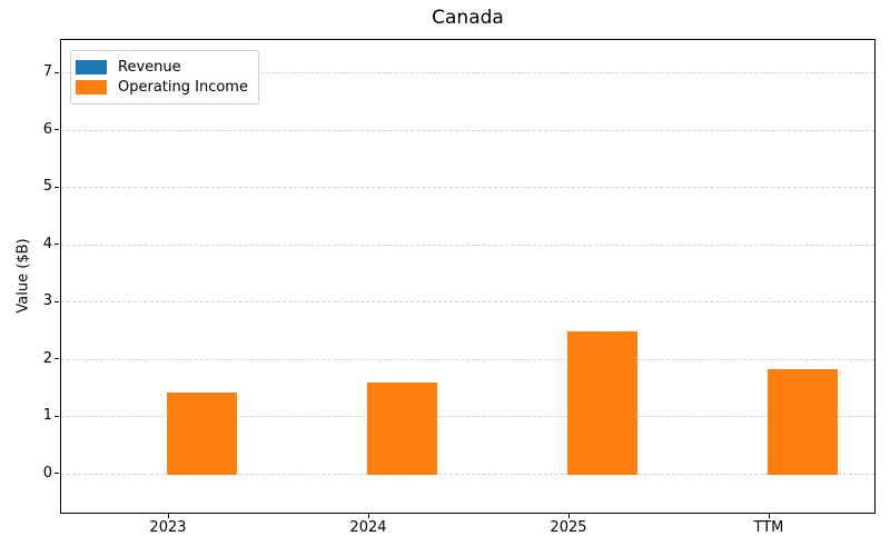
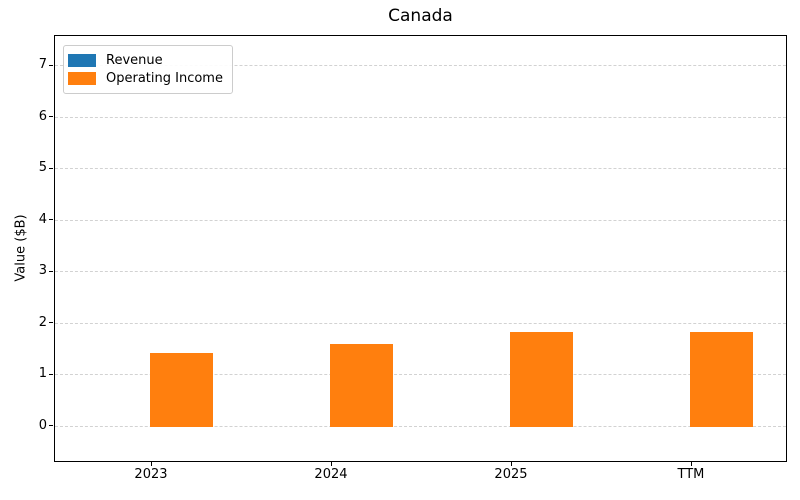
Operating Income/2025: 2.5 -> 1.8
